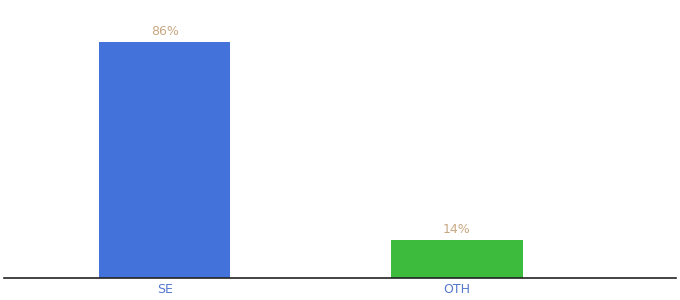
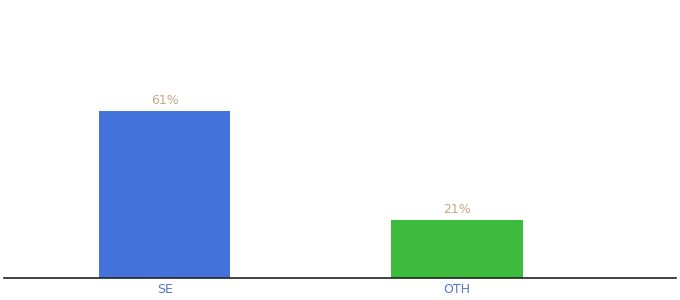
SE: 86% -> 61%
OTH: 14% -> 21%
